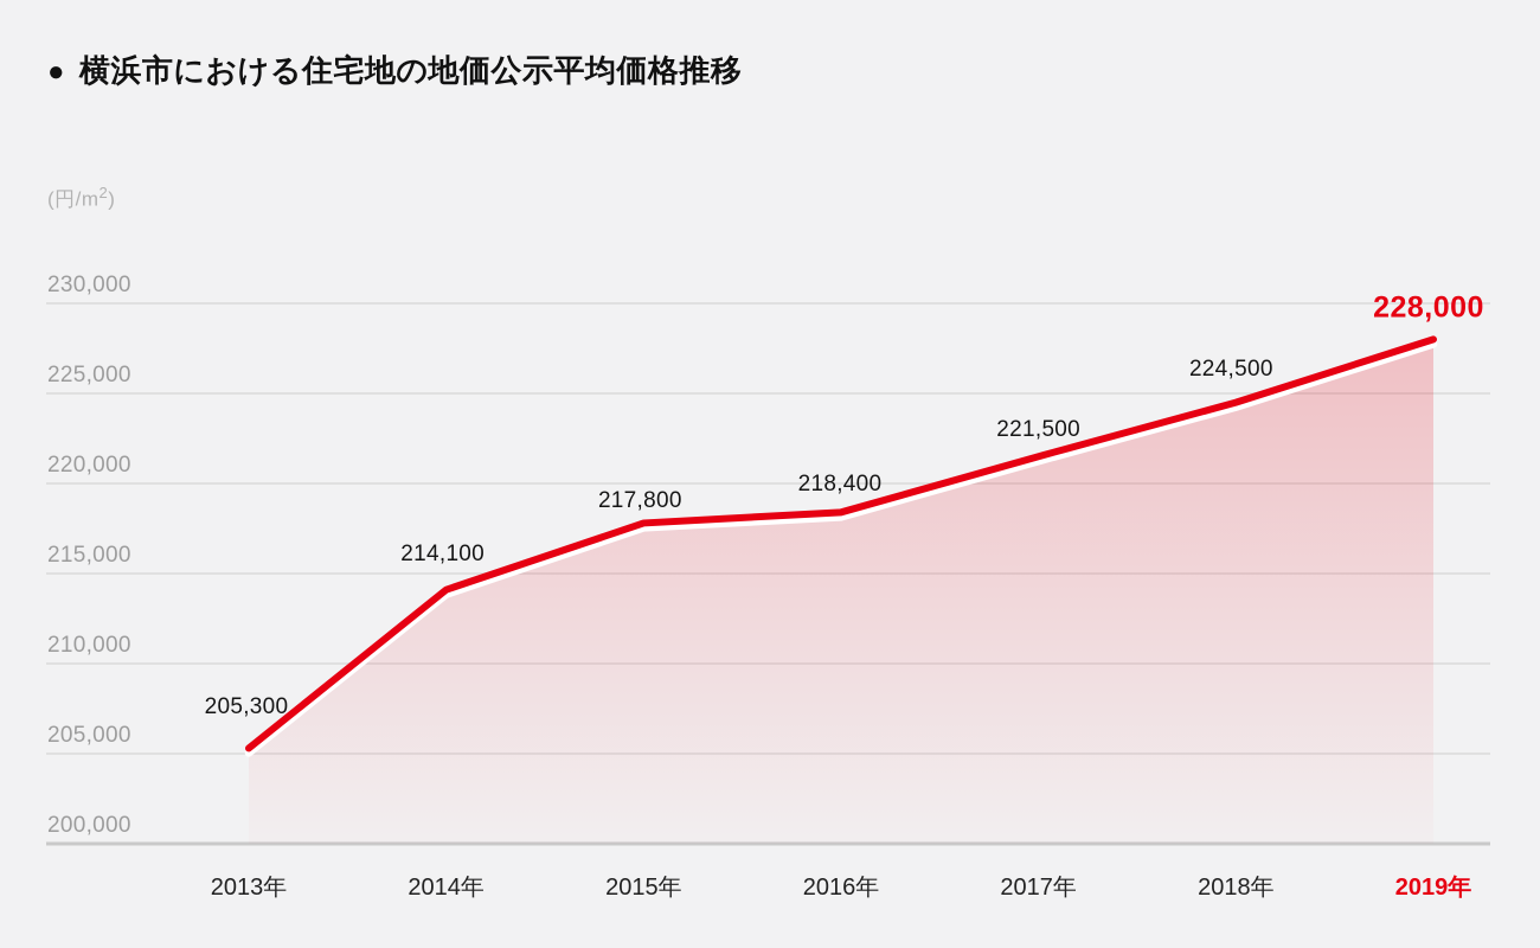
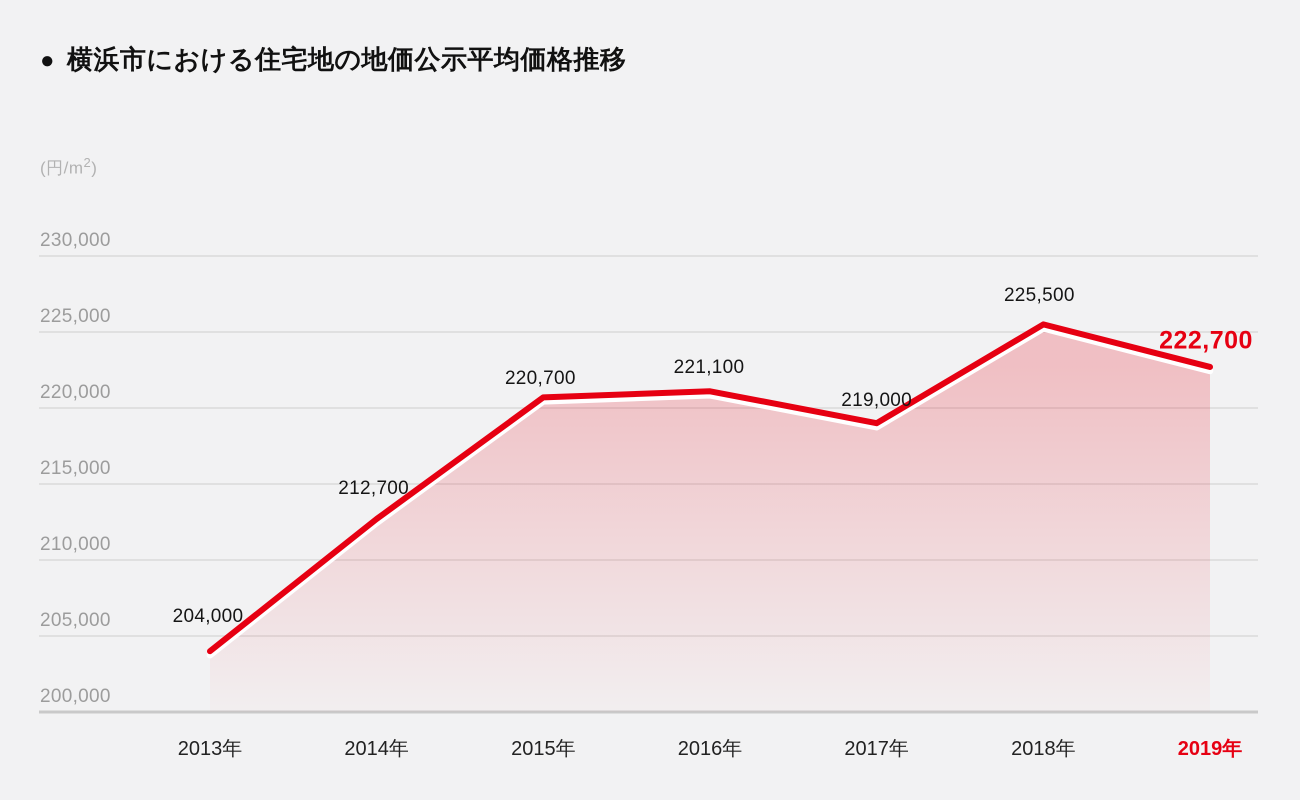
2013年: 205,300 -> 204,000
2014年: 214,100 -> 212,700
2015年: 217,800 -> 220,700
2016年: 218,400 -> 221,100
2017年: 221,500 -> 219,000
2018年: 224,500 -> 225,500
2019年: 228,000 -> 222,700
